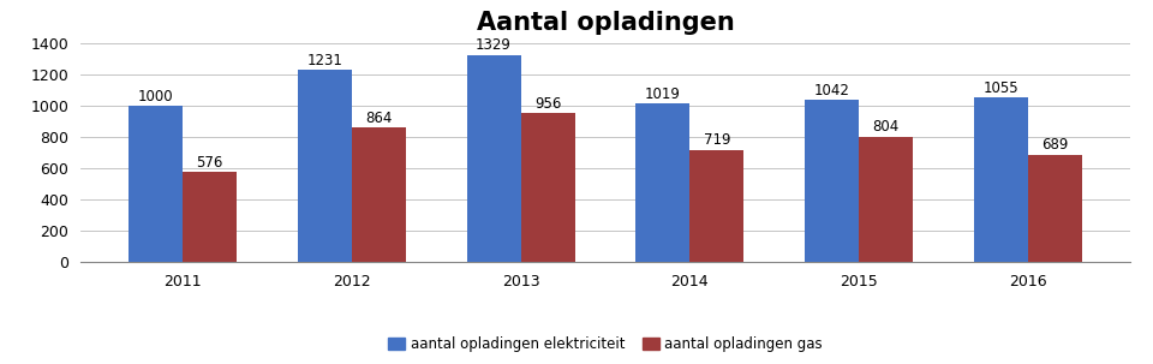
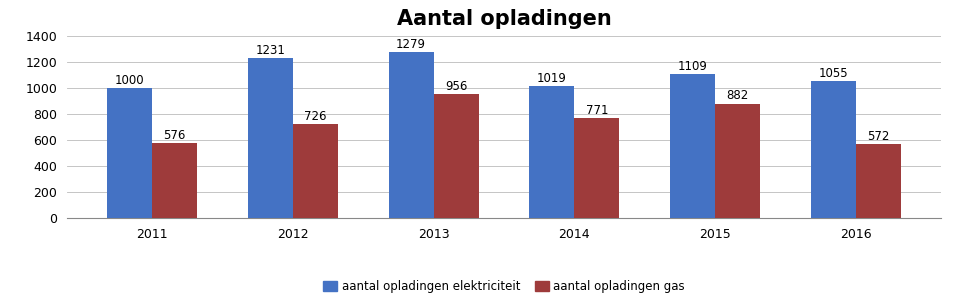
aantal opladingen gas/2012: 864 -> 726
aantal opladingen elektriciteit/2013: 1329 -> 1279
aantal opladingen gas/2014: 719 -> 771
aantal opladingen elektriciteit/2015: 1042 -> 1109
aantal opladingen gas/2015: 804 -> 882
aantal opladingen gas/2016: 689 -> 572
